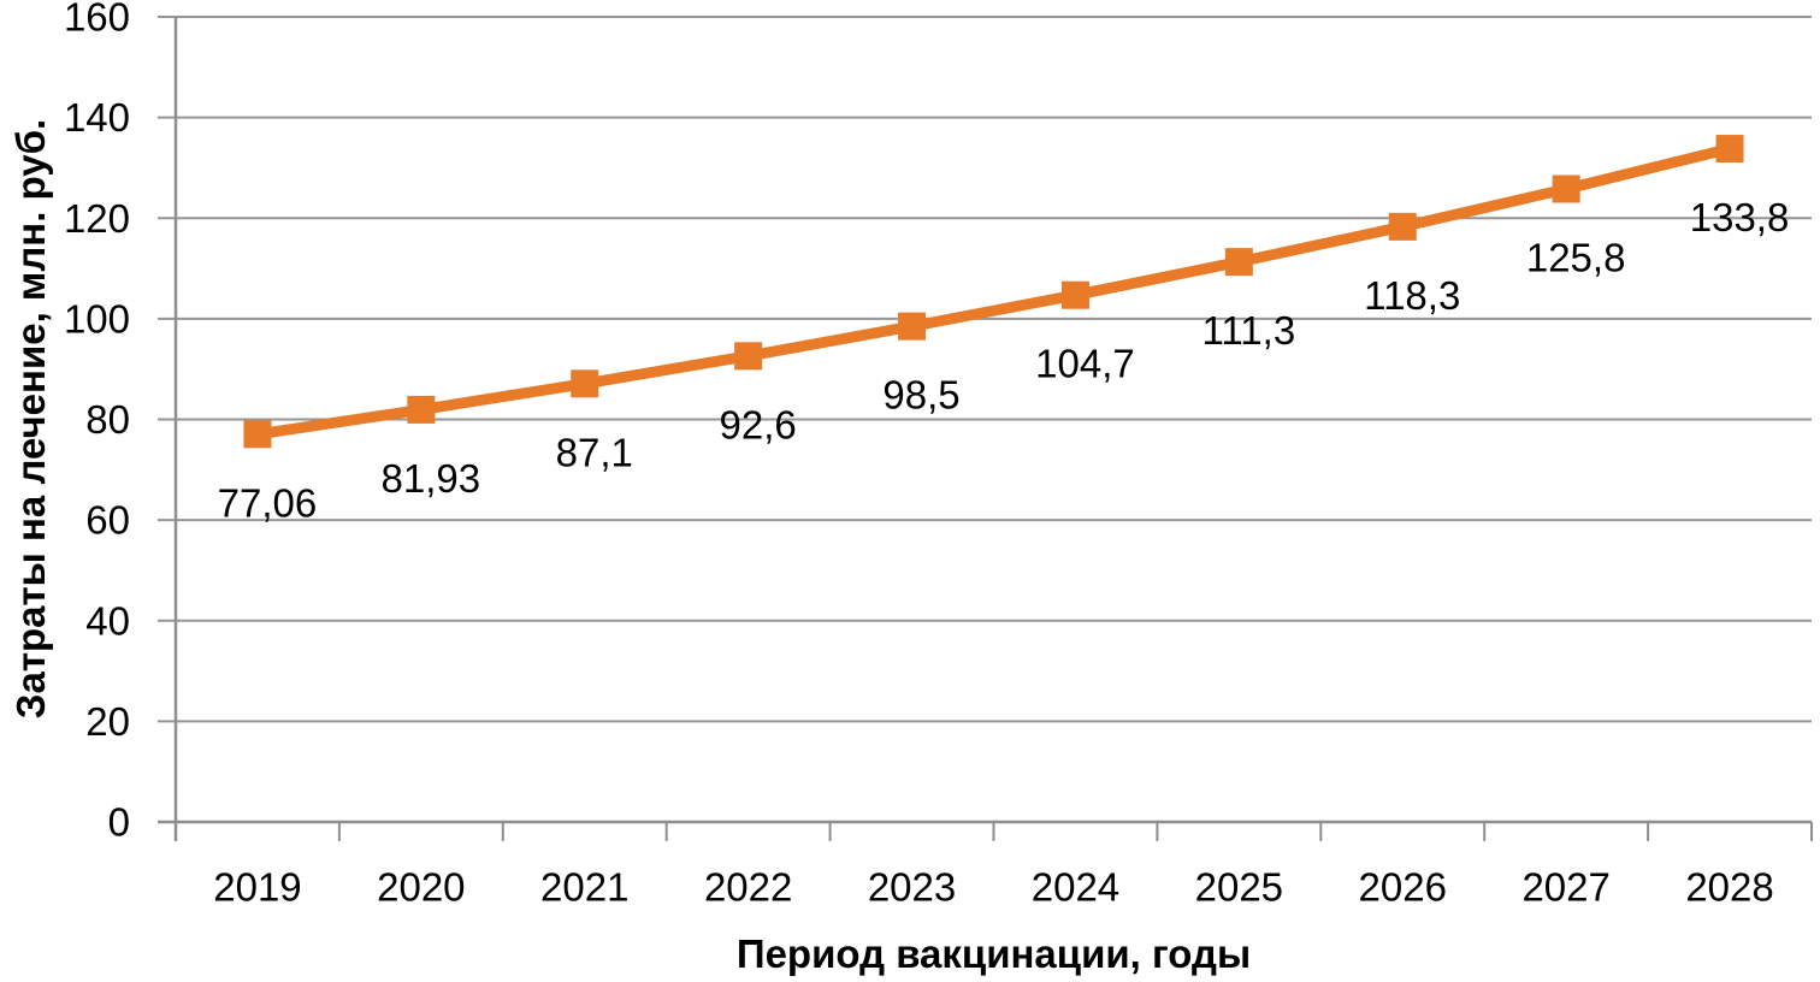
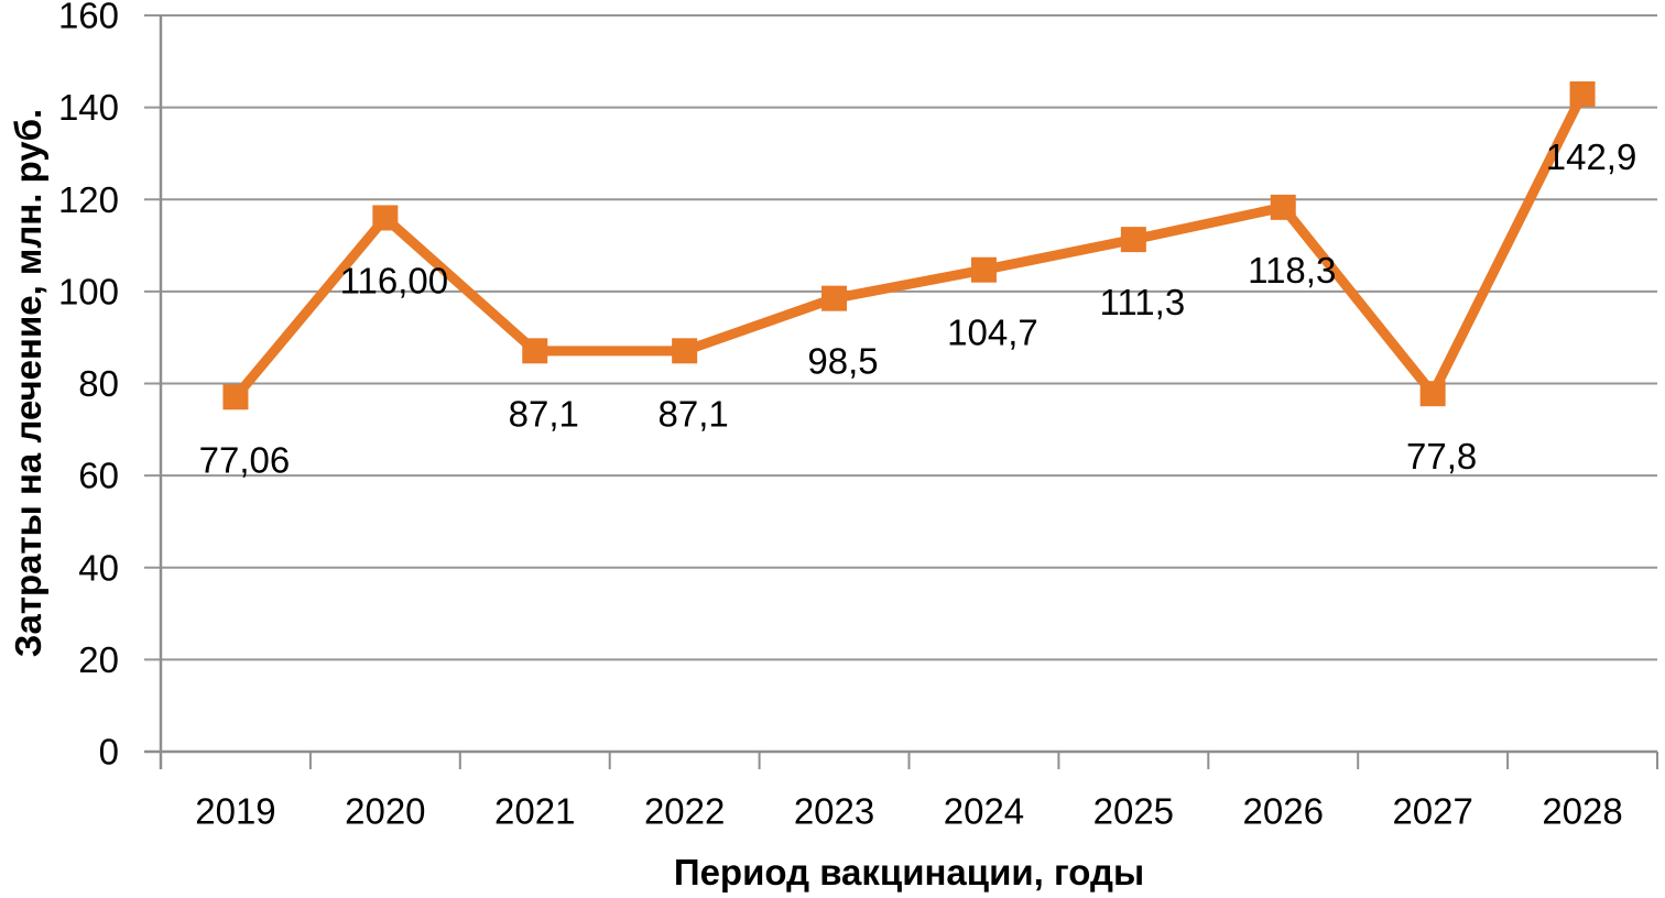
2020: 81,93 -> 116,00
2022: 92,6 -> 87,1
2027: 125,8 -> 77,8
2028: 133,8 -> 142,9
